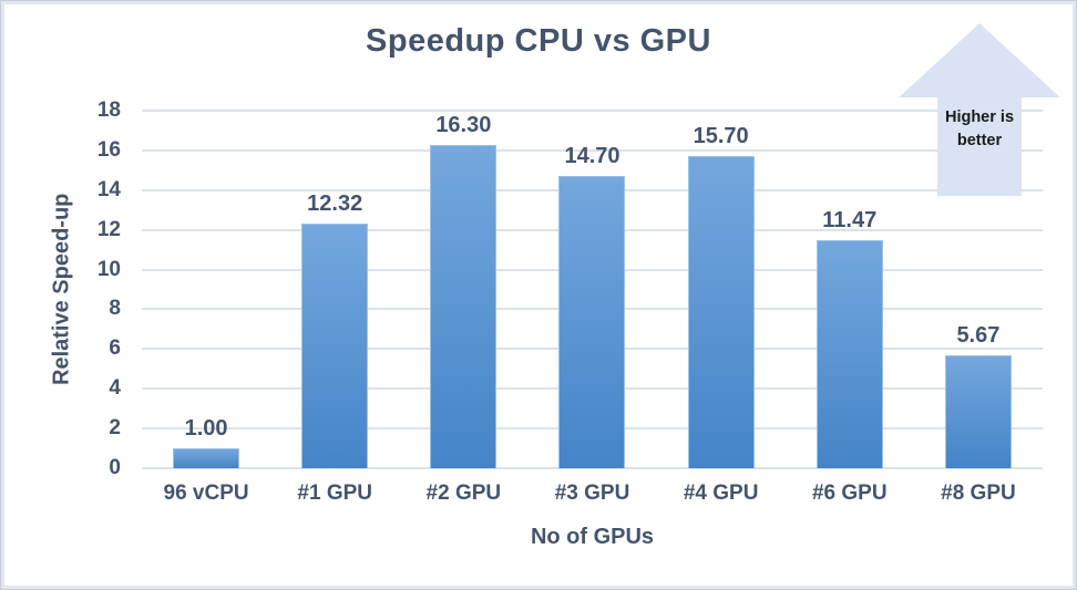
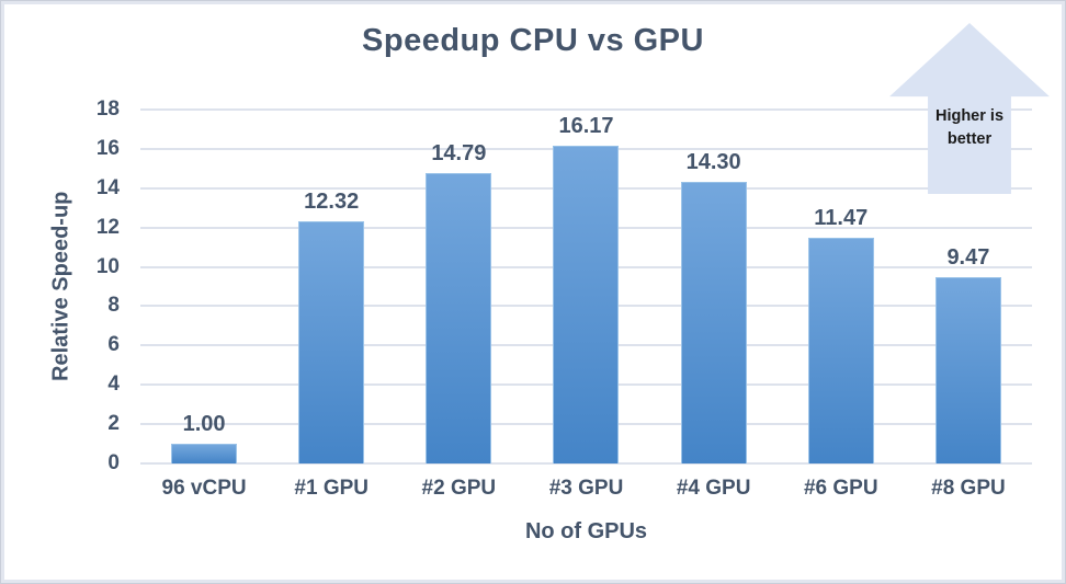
#2 GPU: 16.30 -> 14.79
#3 GPU: 14.70 -> 16.17
#4 GPU: 15.70 -> 14.30
#8 GPU: 5.67 -> 9.47
